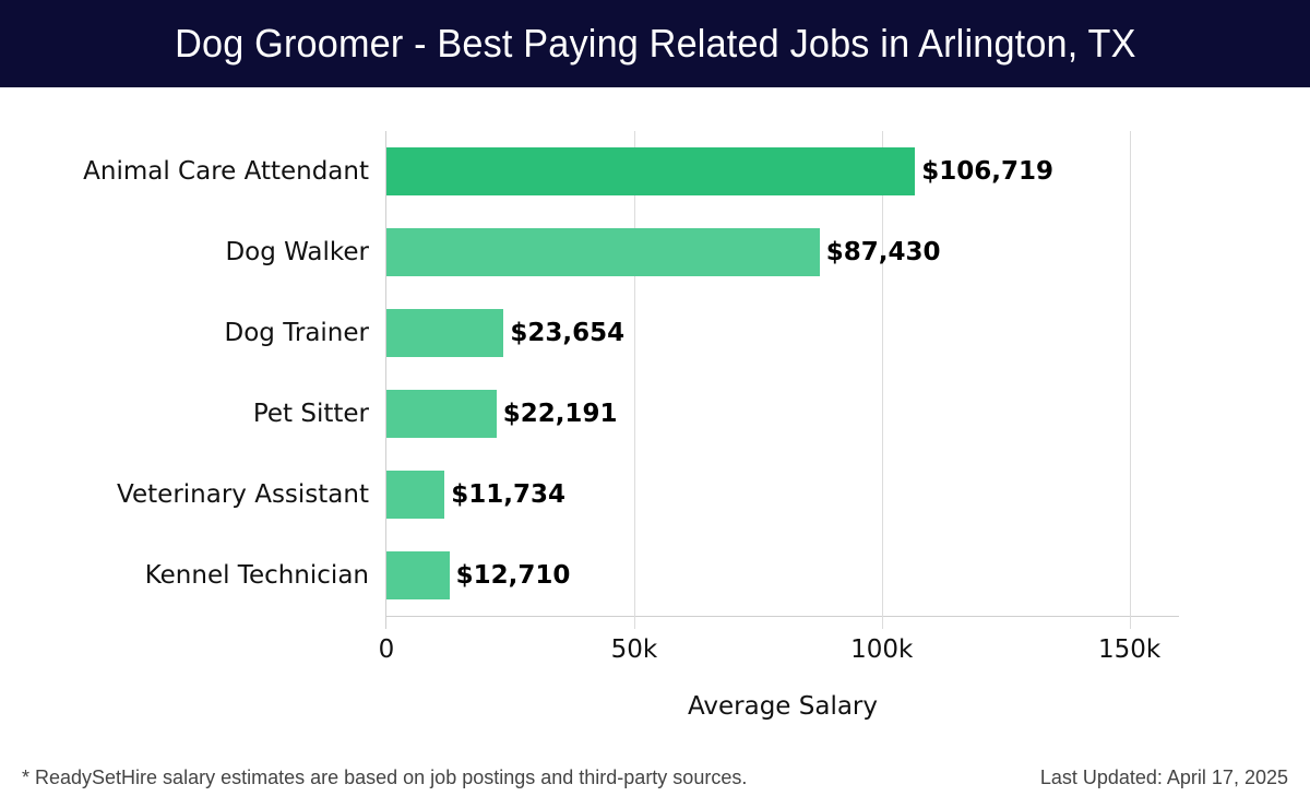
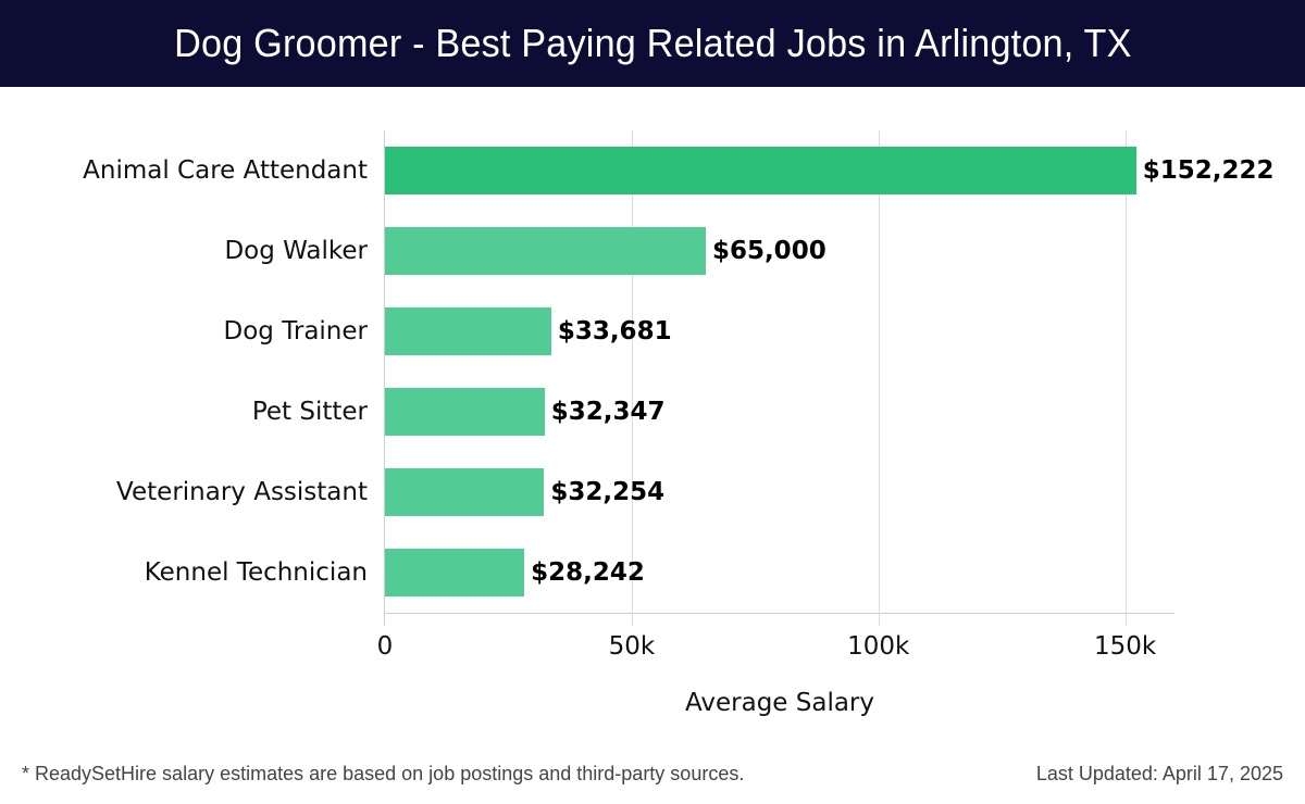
Animal Care Attendant: $106,719 -> $152,222
Dog Walker: $87,430 -> $65,000
Dog Trainer: $23,654 -> $33,681
Pet Sitter: $22,191 -> $32,347
Veterinary Assistant: $11,734 -> $32,254
Kennel Technician: $12,710 -> $28,242
